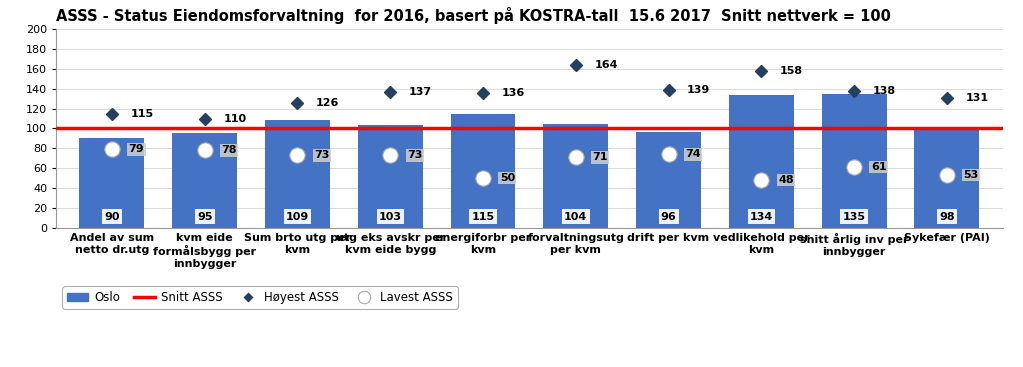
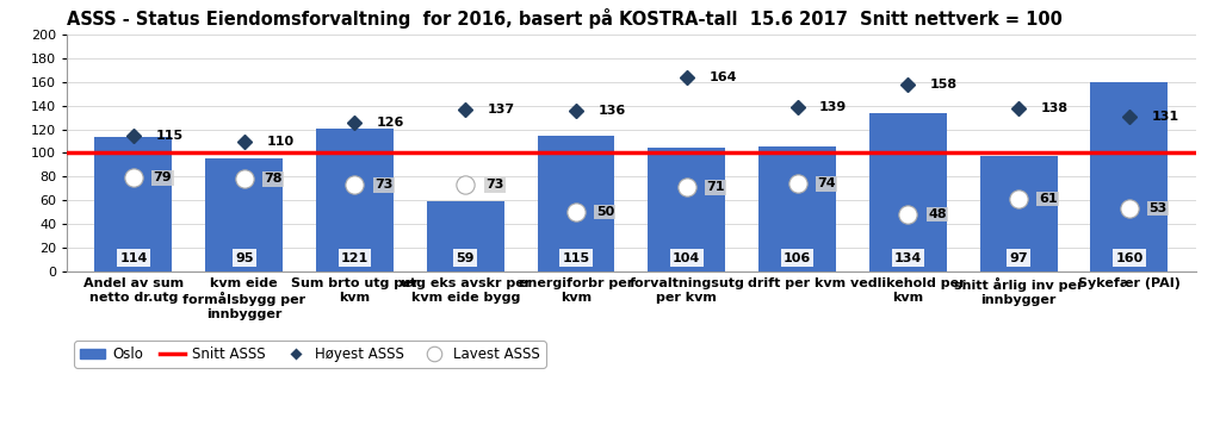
Andel av sum netto dr.utg: 90 -> 114
Sum brto utg per kvm: 109 -> 121
utg eks avskr per kvm eide bygg: 103 -> 59
drift per kvm: 96 -> 106
snitt årlig inv per innbygger: 135 -> 97
Sykefær (PAI): 98 -> 160
